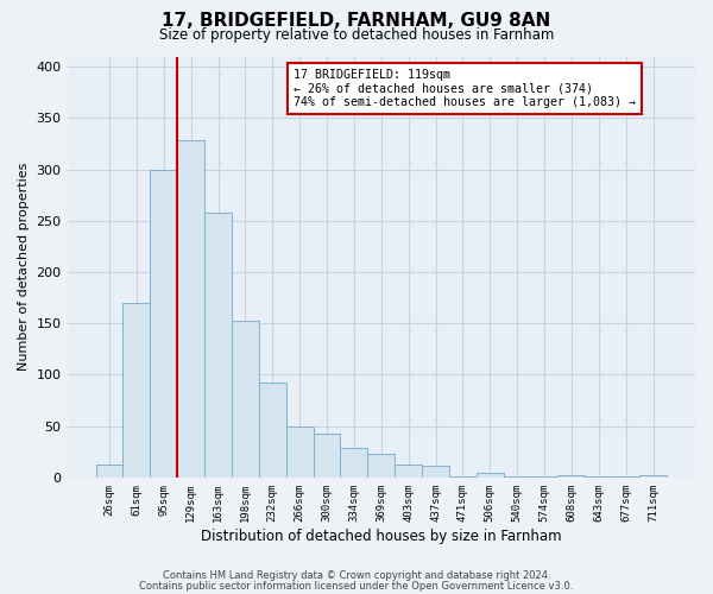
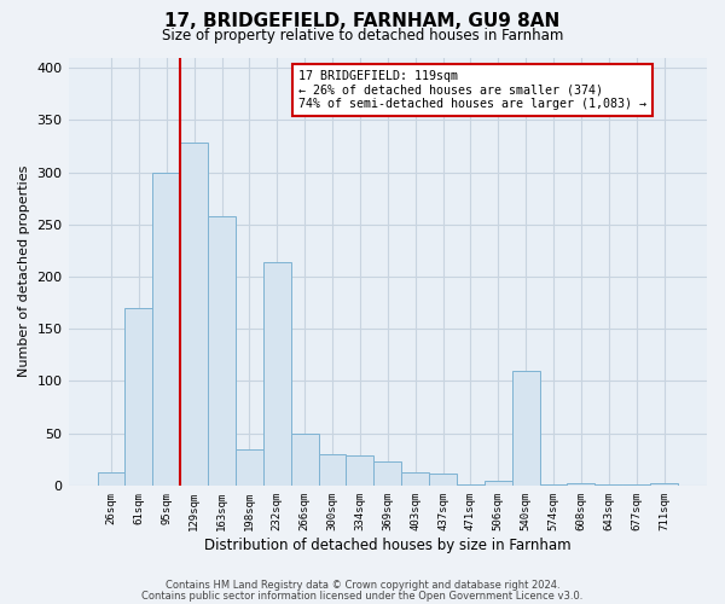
198sqm: 152 -> 34
232sqm: 92 -> 214
300sqm: 43 -> 30
540sqm: 1 -> 110
